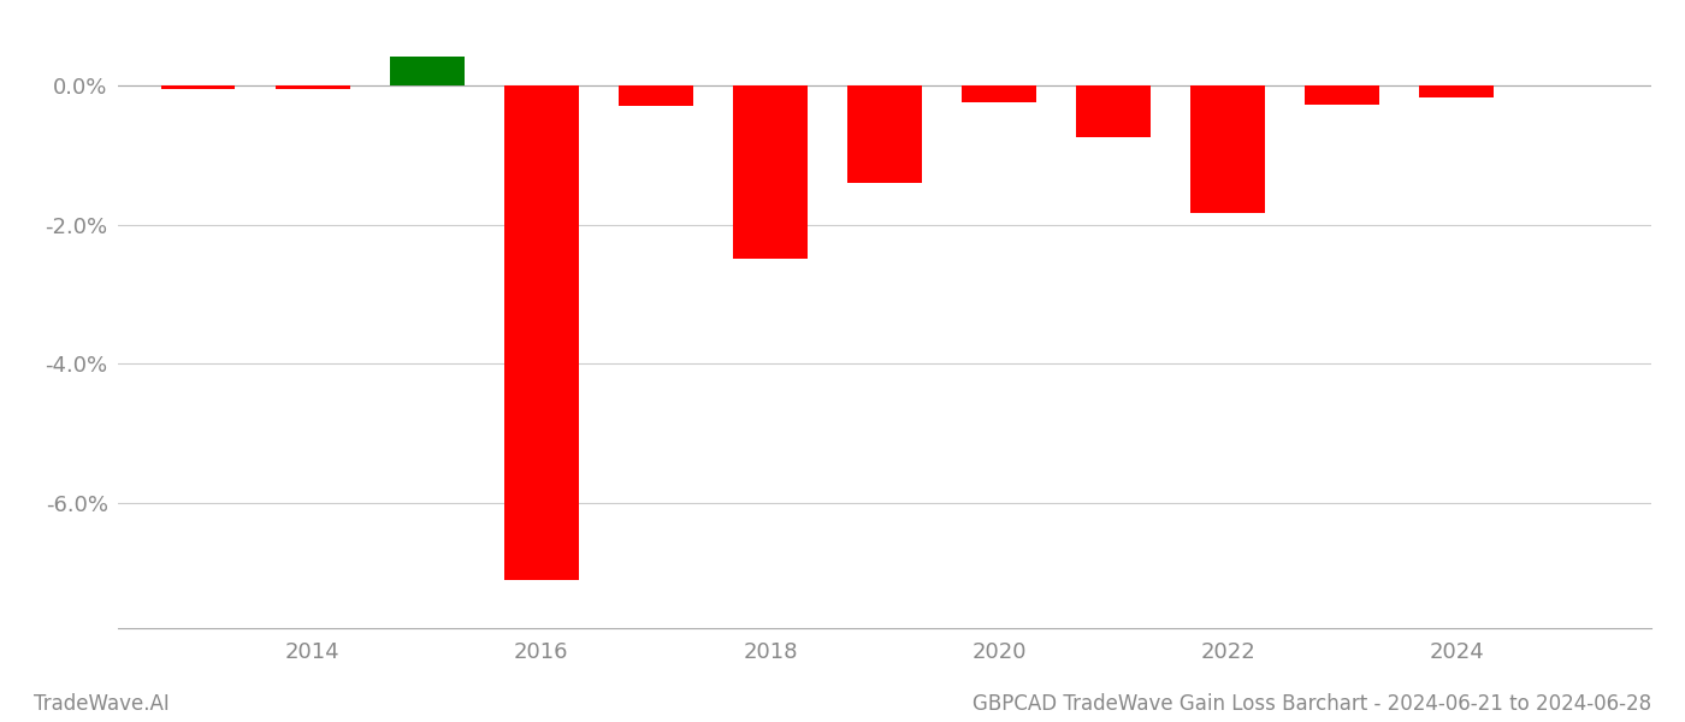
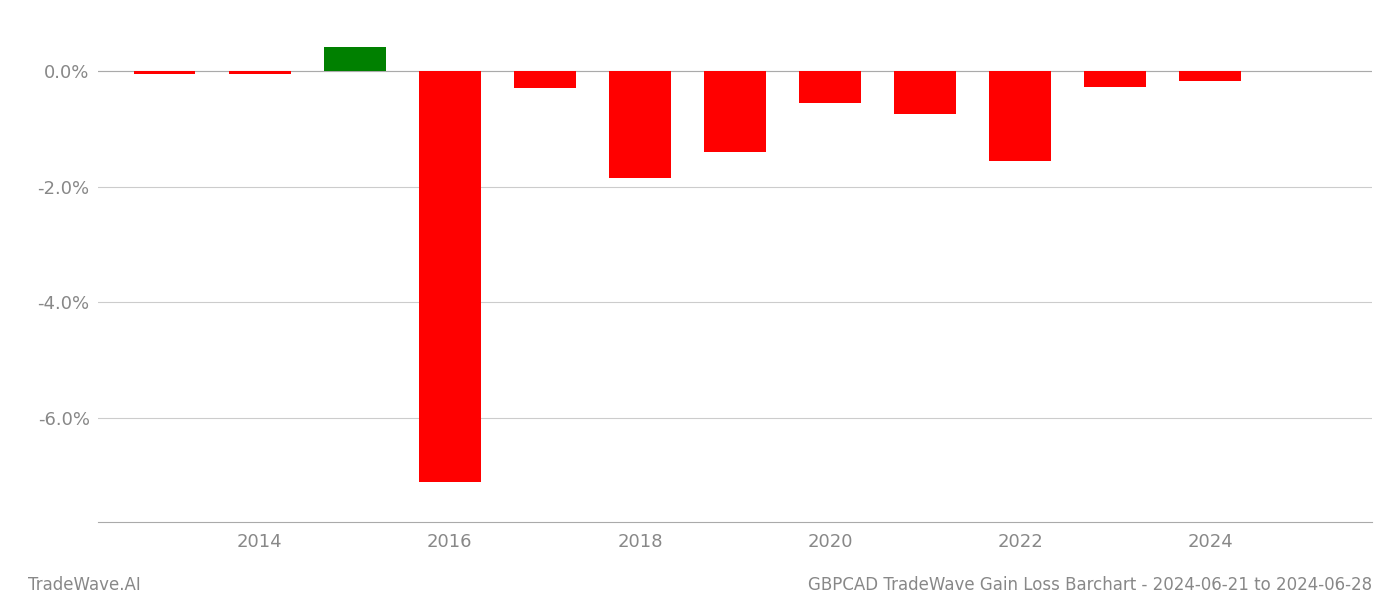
2018: -2.50% -> -1.85%
2020: -0.24% -> -0.55%
2022: -1.84% -> -1.55%
